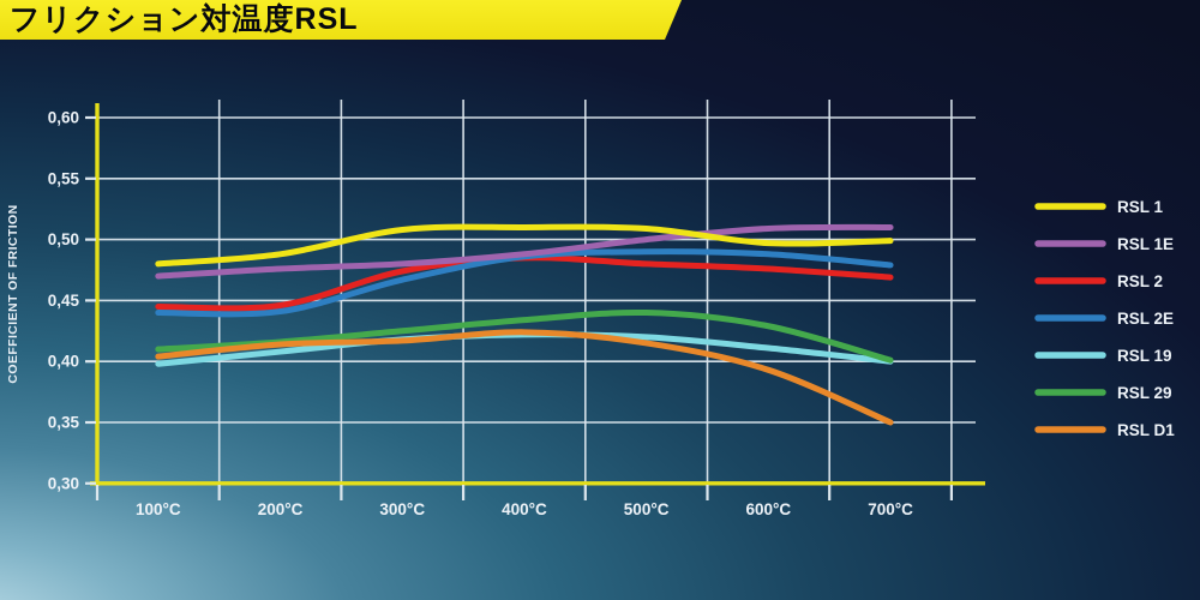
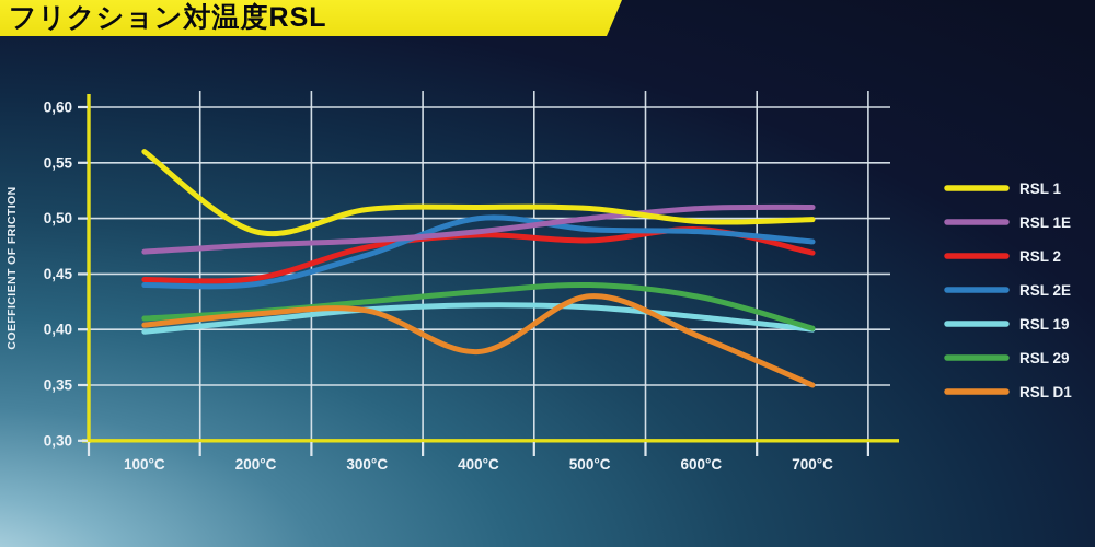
RSL 1/100°C: 0,48 -> 0,56
RSL 2E/400°C: 0,49 -> 0,50
RSL D1/400°C: 0,42 -> 0,38
RSL D1/500°C: 0,41 -> 0,43
RSL 2/600°C: 0,48 -> 0,49
